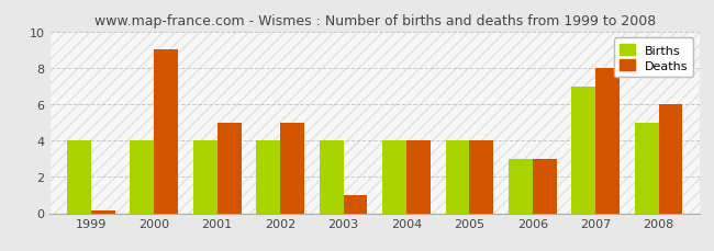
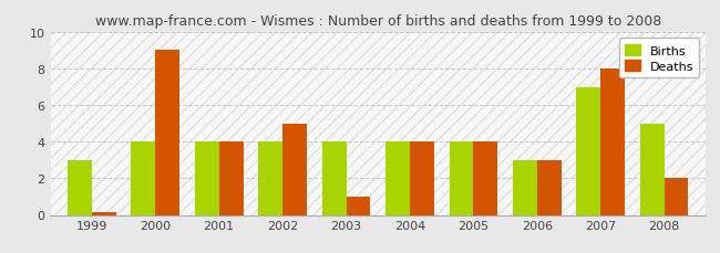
Births/1999: 4 -> 3
Deaths/2001: 5.0 -> 4.0
Deaths/2008: 6.0 -> 2.0
